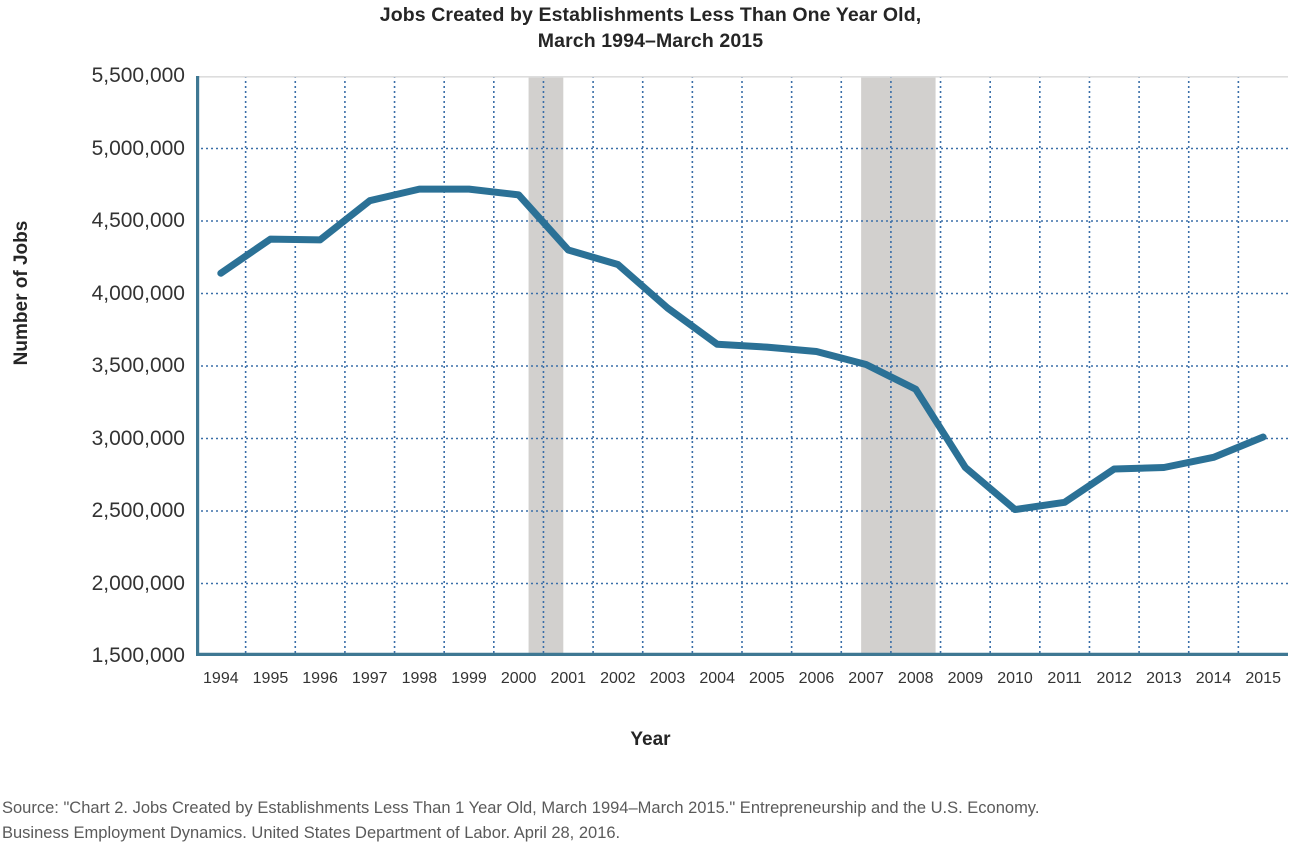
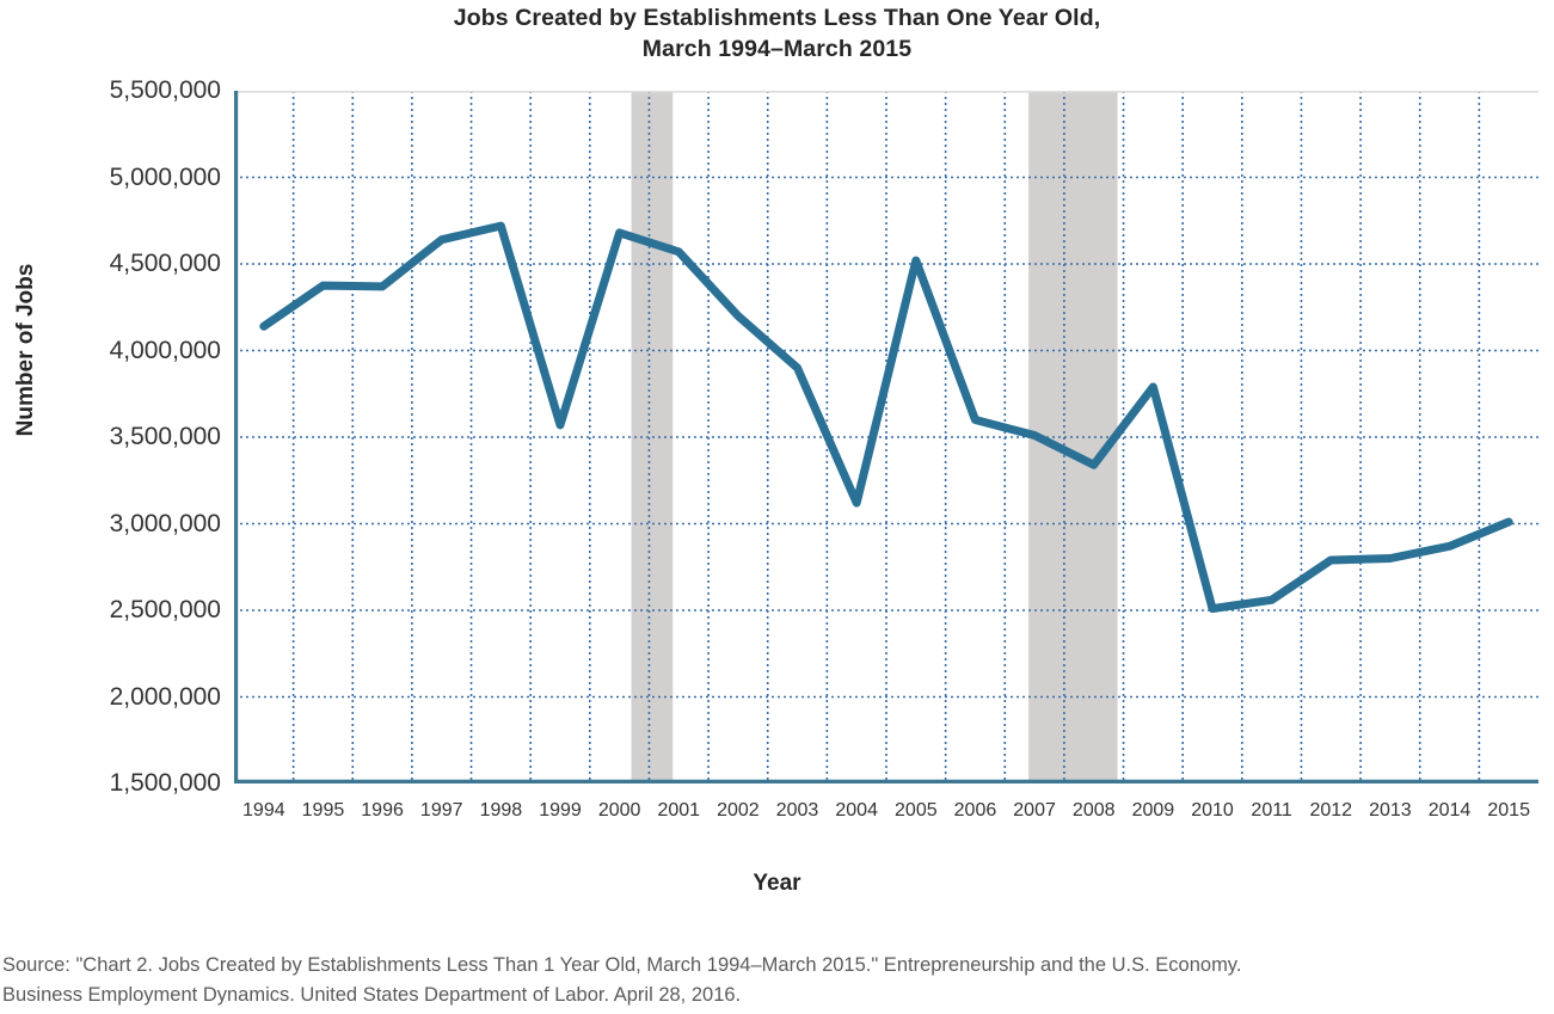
1999: 4720000 -> 3570000
2001: 4300000 -> 4570000
2004: 3650000 -> 3120000
2005: 3630000 -> 4520000
2009: 2800000 -> 3790000
